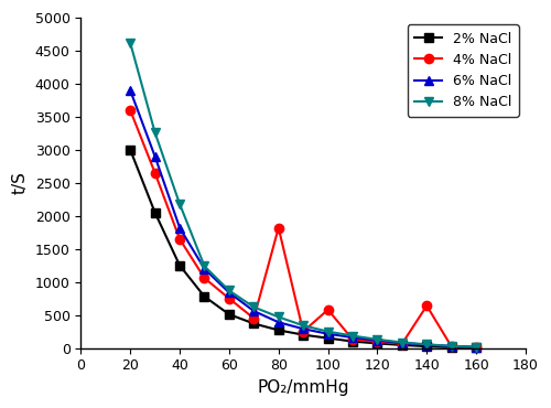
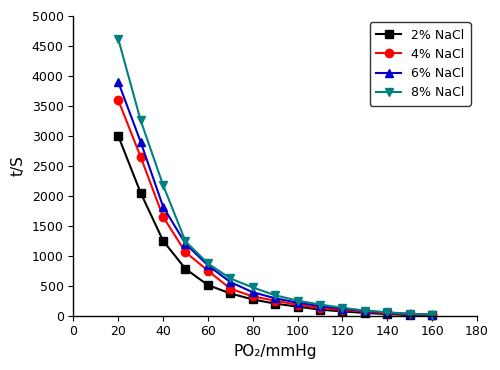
4% NaCl/80: 1820 -> 320
4% NaCl/100: 580 -> 180
4% NaCl/140: 640 -> 40
